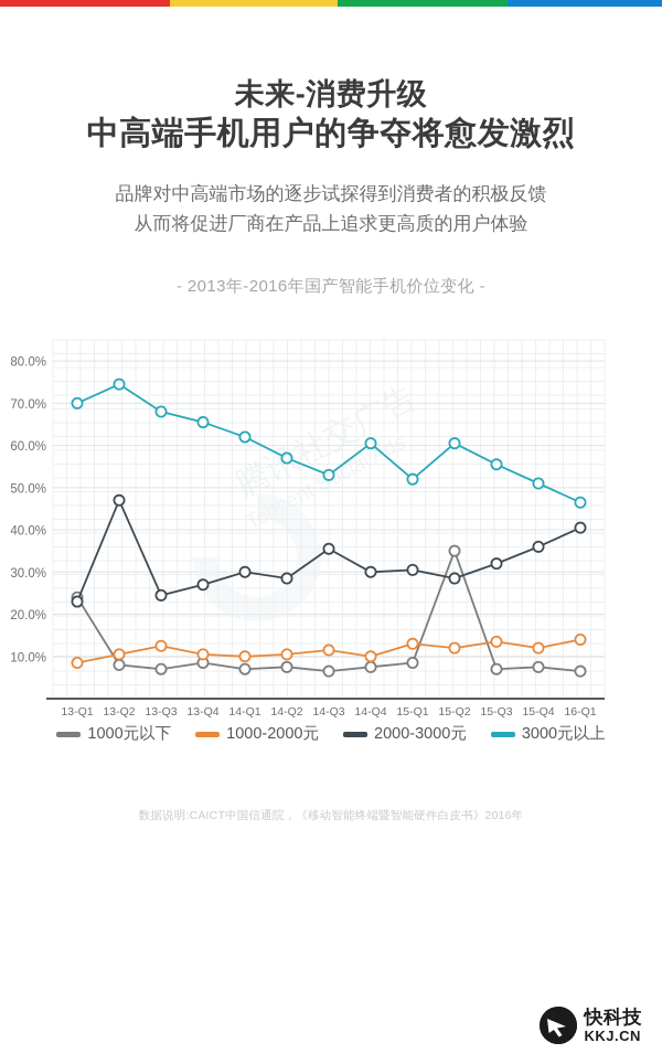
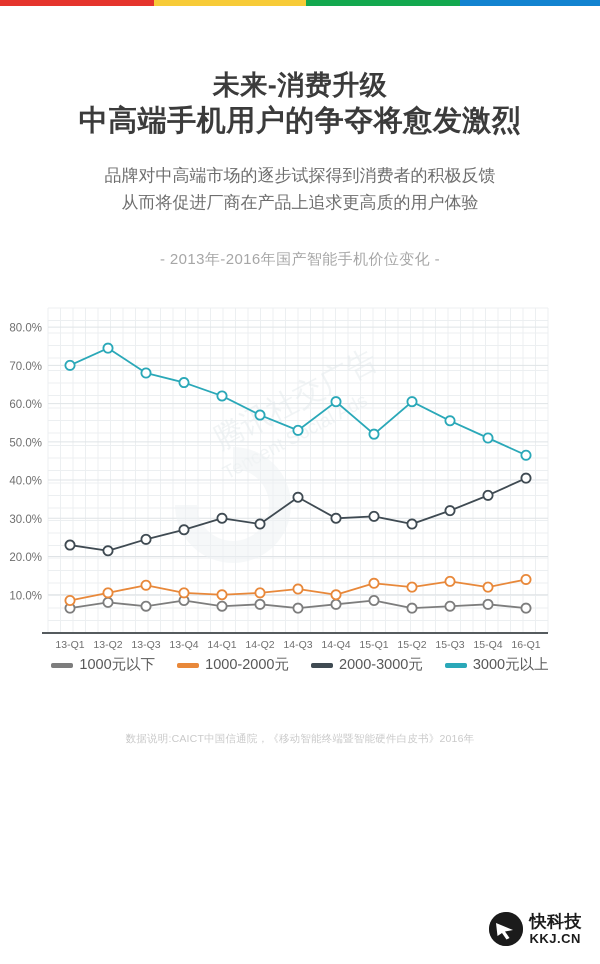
1000元以下/13-Q1: 24% -> 6%
2000-3000元/13-Q2: 47% -> 22%
1000元以下/15-Q2: 35% -> 6%
